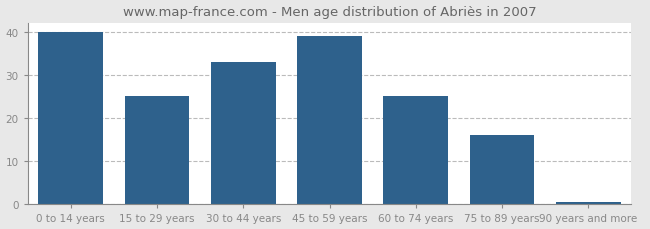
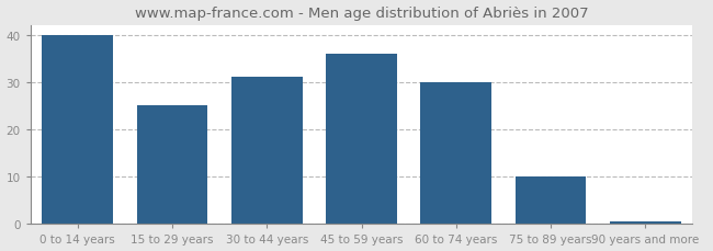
30 to 44 years: 33.0 -> 31.0
45 to 59 years: 39.0 -> 36.0
60 to 74 years: 25.0 -> 30.0
75 to 89 years: 16.0 -> 10.0
